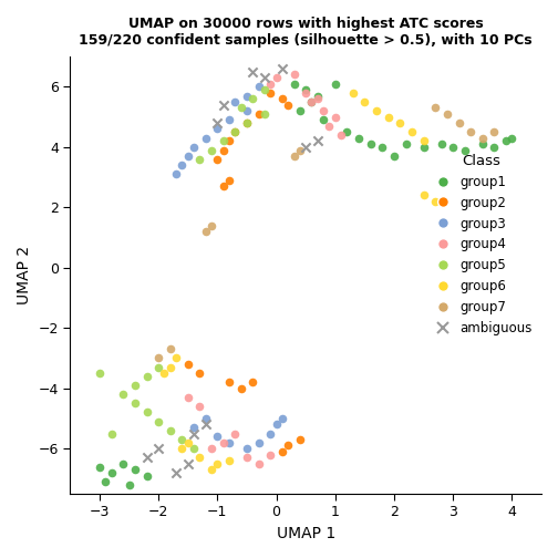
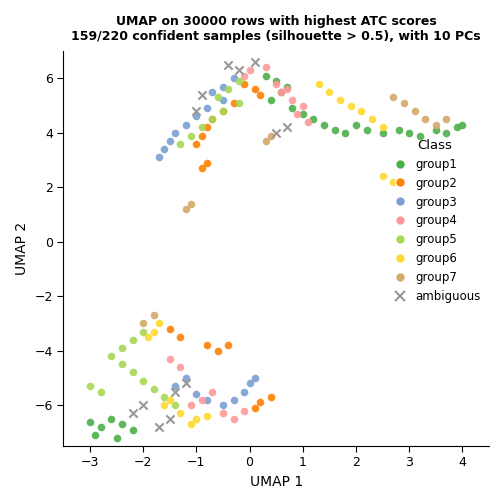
group5/−3: -3.5 -> -5.3
group1/1: 6.1 -> 4.7
group1/2: 3.7 -> 4.3
